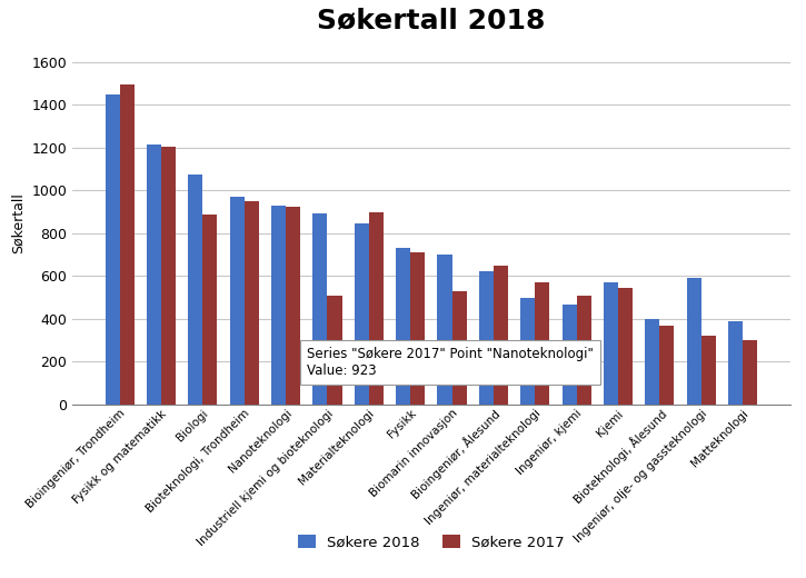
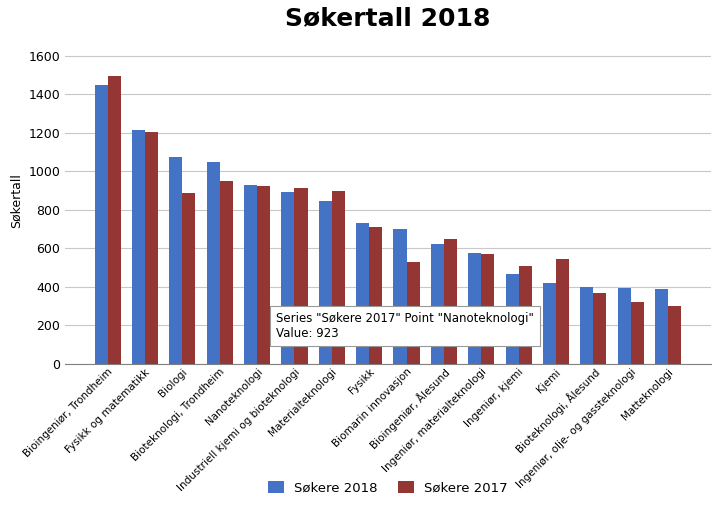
Søkere 2018/Bioteknologi, Trondheim: 970 -> 1050
Søkere 2017/Industriell kjemi og bioteknologi: 510 -> 920
Søkere 2018/Ingeniør, materialteknologi: 500 -> 580
Søkere 2018/Kjemi: 570 -> 420
Søkere 2018/Ingeniør, olje- og gassteknologi: 590 -> 390
